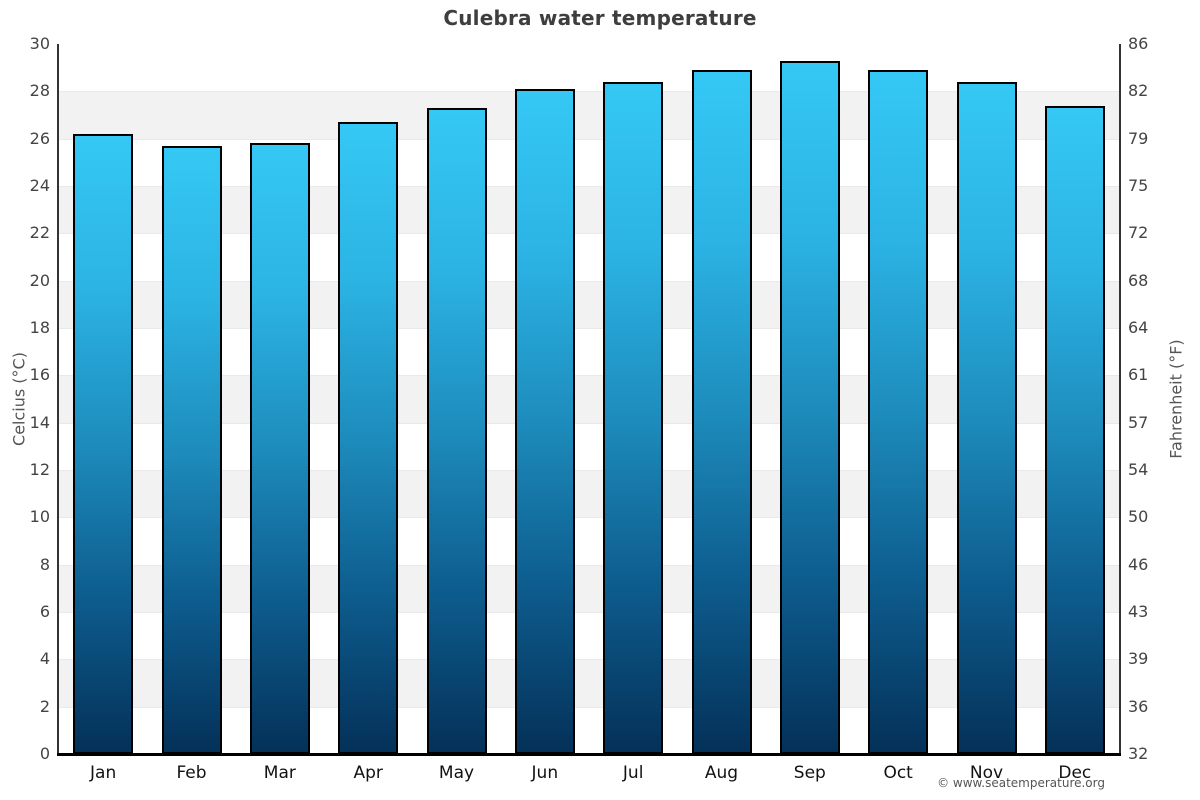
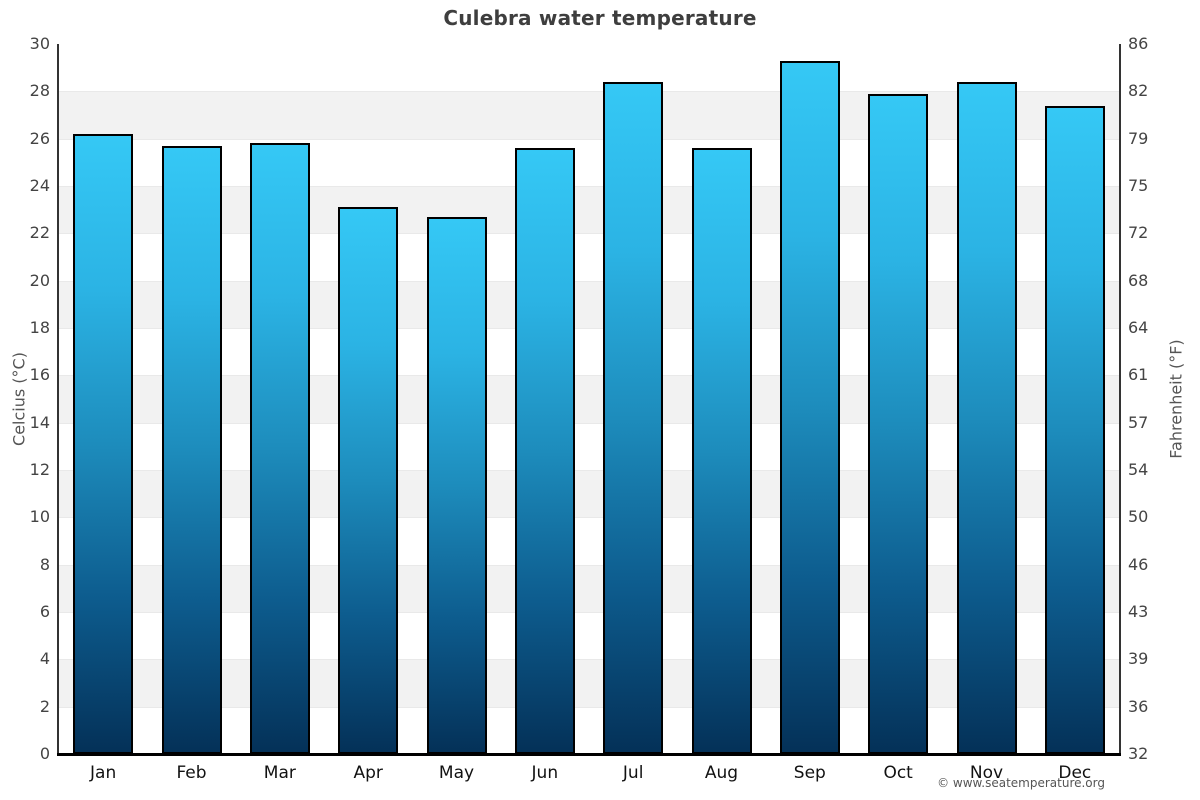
Apr: 26.7 -> 23.1
May: 27.3 -> 22.7
Jun: 28.1 -> 25.6
Aug: 28.9 -> 25.6
Oct: 28.9 -> 27.9
